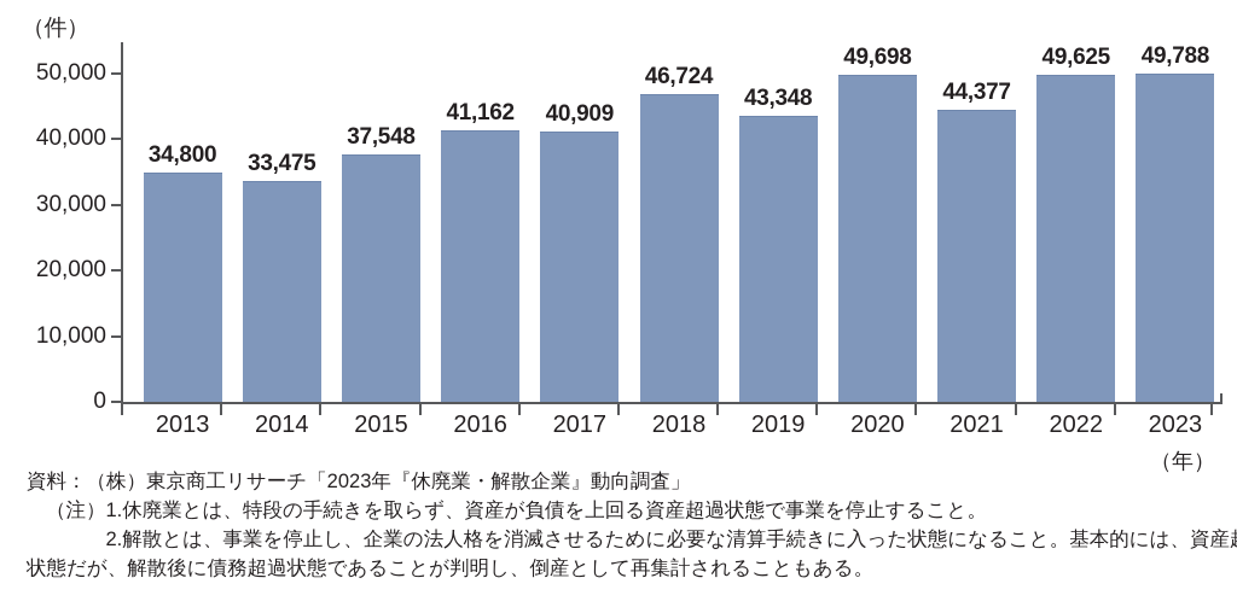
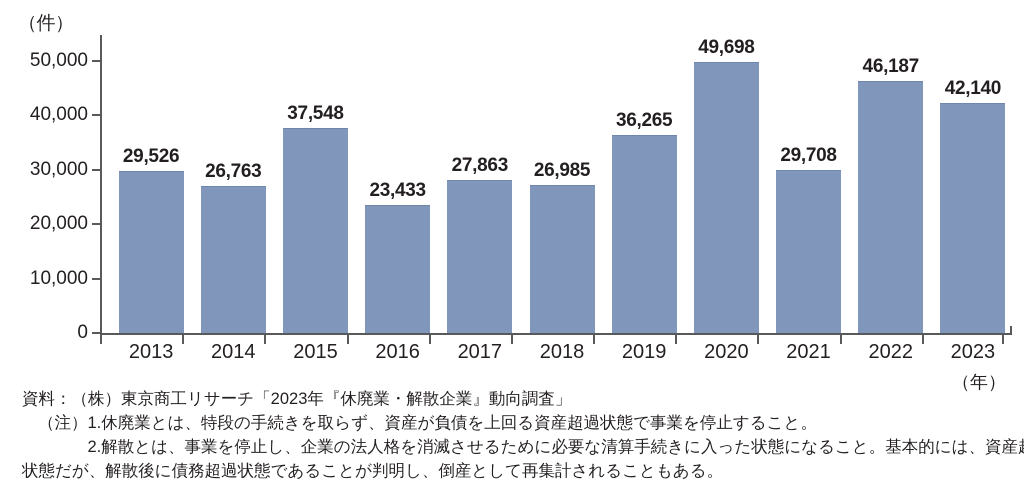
2013: 34,800 -> 29,526
2014: 33,475 -> 26,763
2016: 41,162 -> 23,433
2017: 40,909 -> 27,863
2018: 46,724 -> 26,985
2019: 43,348 -> 36,265
2021: 44,377 -> 29,708
2022: 49,625 -> 46,187
2023: 49,788 -> 42,140
